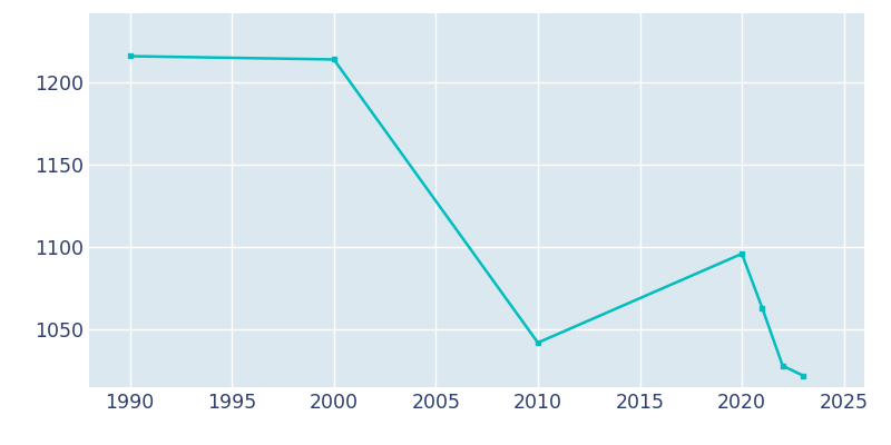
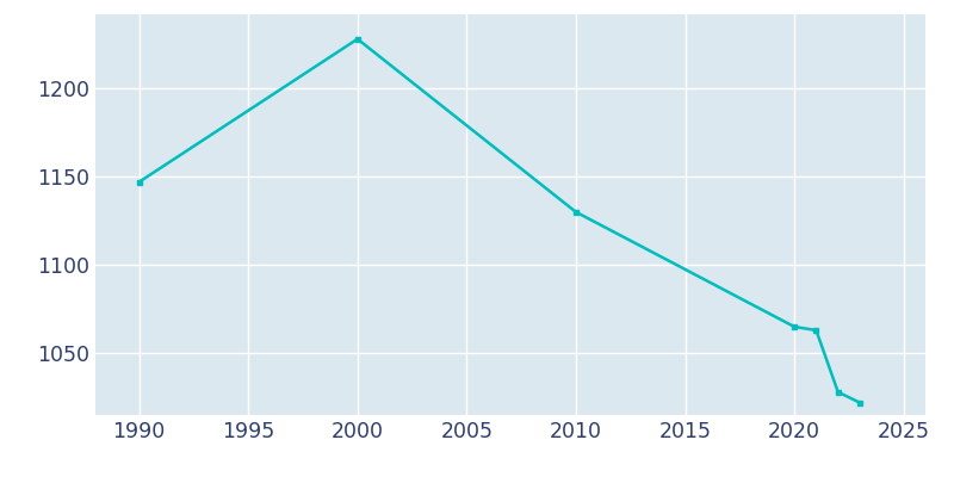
1990: 1216 -> 1147
2000: 1214 -> 1228
2010: 1042 -> 1130
2020: 1096 -> 1065
